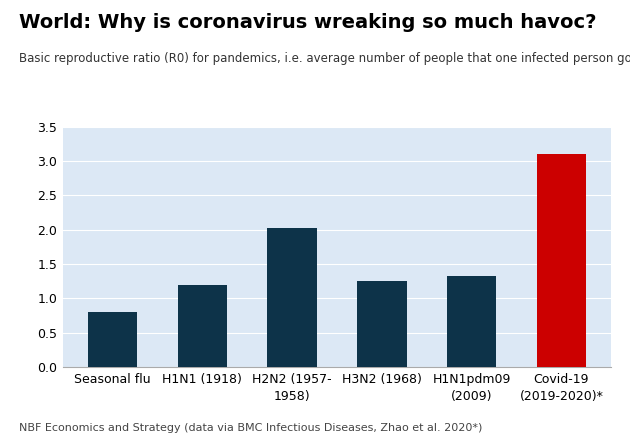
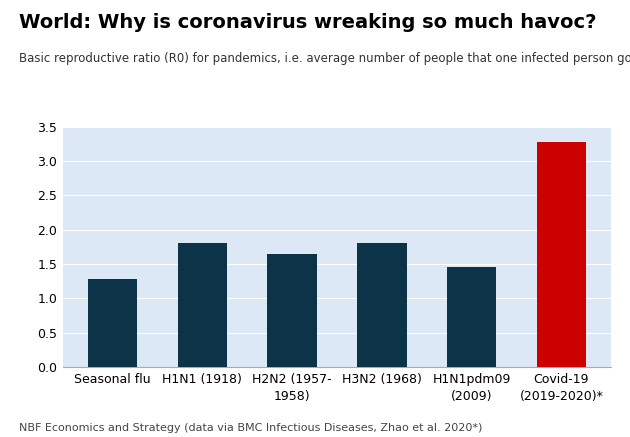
Seasonal flu: 0.80 -> 1.28
H1N1 (1918): 1.20 -> 1.80
H2N2 (1957- 1958): 2.02 -> 1.65
H3N2 (1968): 1.26 -> 1.80
H1N1pdm09 (2009): 1.32 -> 1.46
Covid-19 (2019-2020)*: 3.10 -> 3.28
